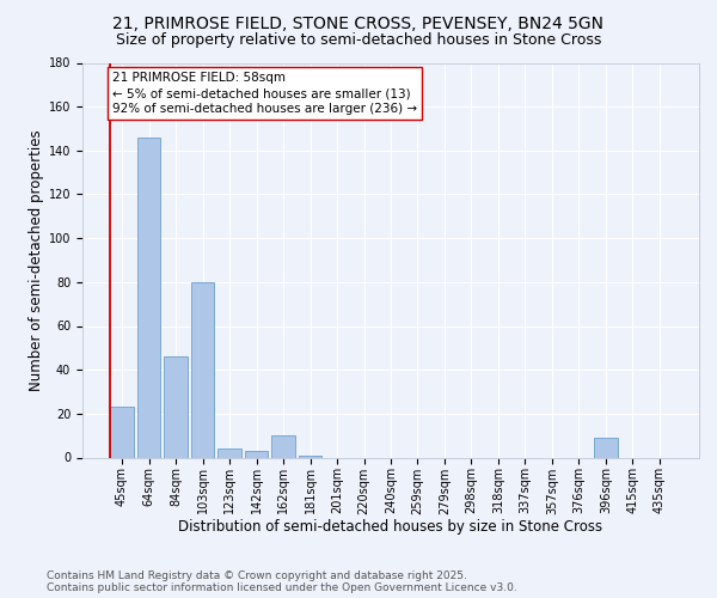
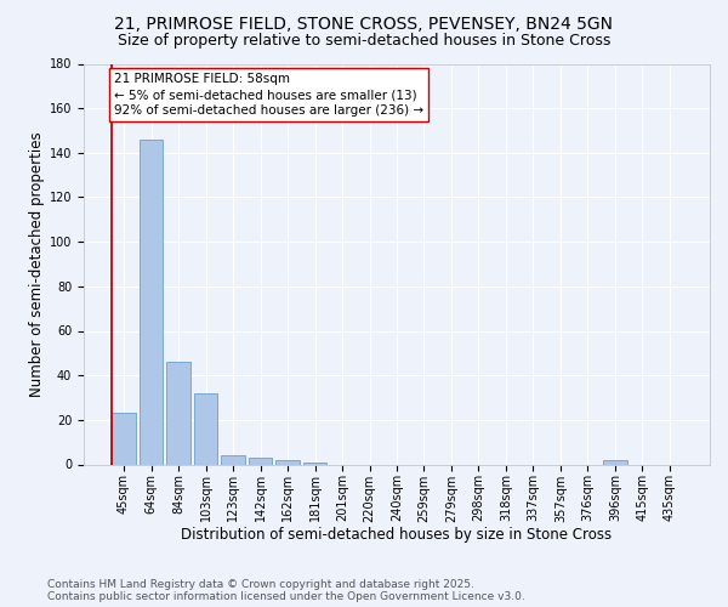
103sqm: 80 -> 32
162sqm: 10 -> 2
396sqm: 9 -> 2
